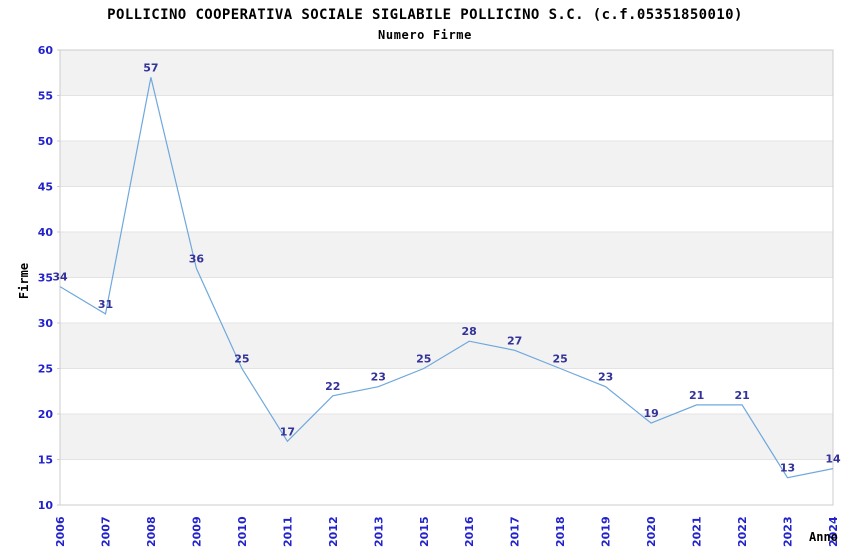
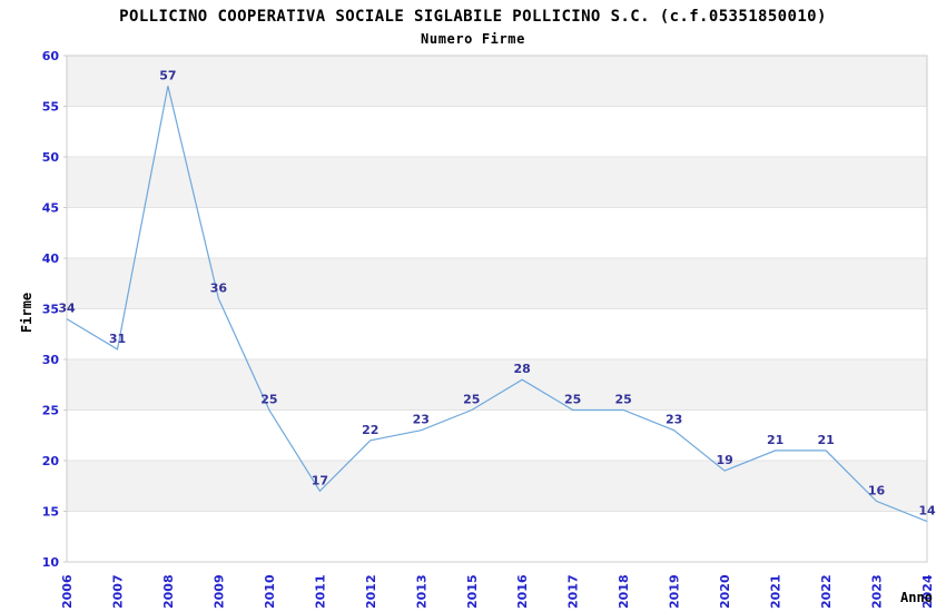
2017: 27 -> 25
2023: 13 -> 16
